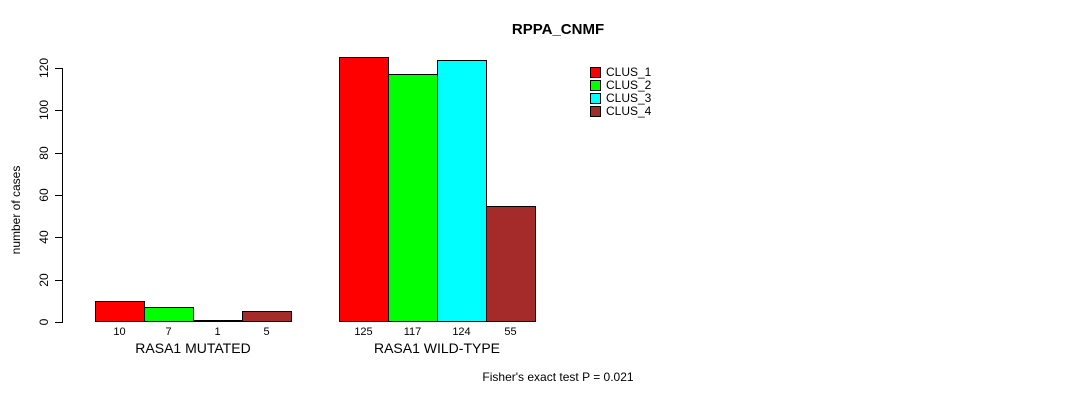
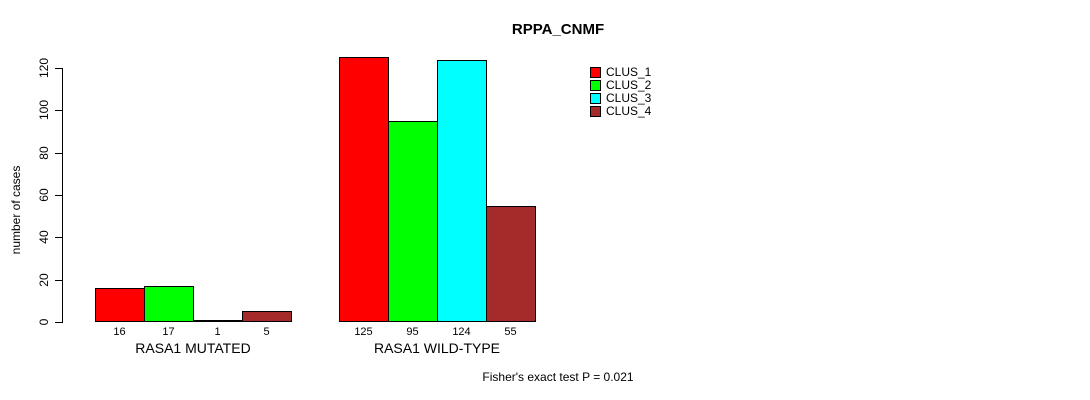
CLUS_1/RASA1 MUTATED: 10 -> 16
CLUS_2/RASA1 MUTATED: 7 -> 17
CLUS_2/RASA1 WILD-TYPE: 117 -> 95
